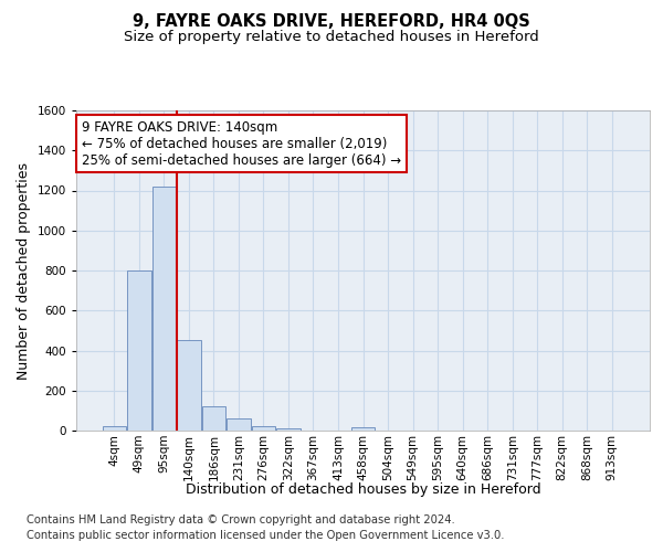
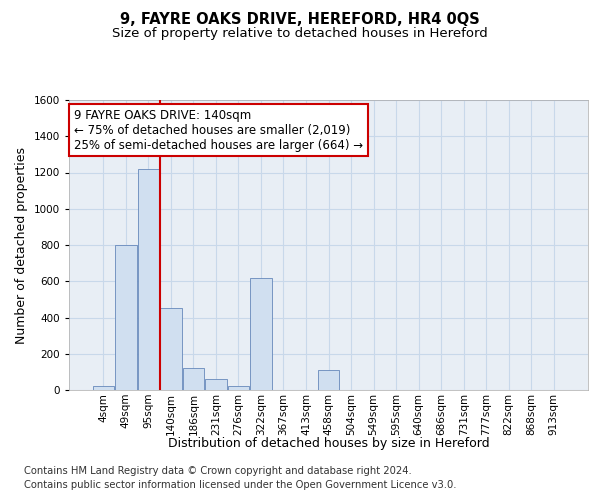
322sqm: 10 -> 620
458sqm: 20 -> 110
